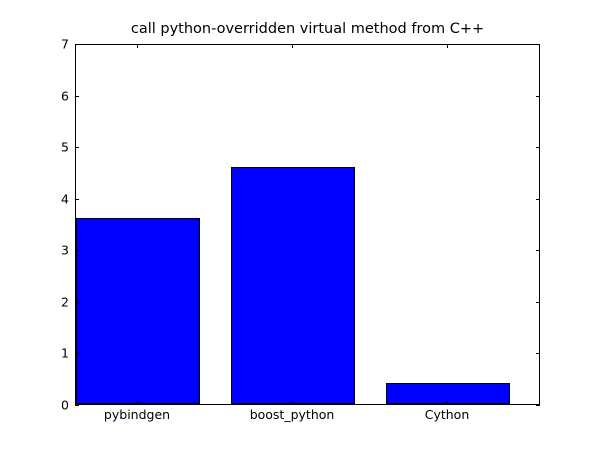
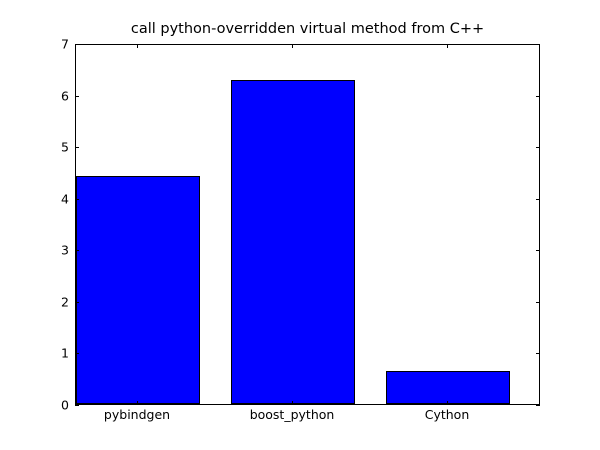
pybindgen: 3.6 -> 4.4
boost_python: 4.6 -> 6.3
Cython: 0.4 -> 0.6
